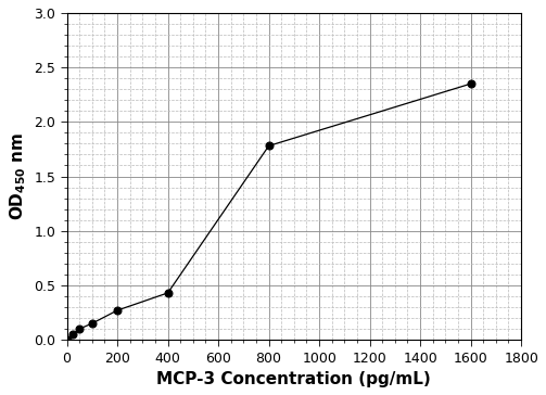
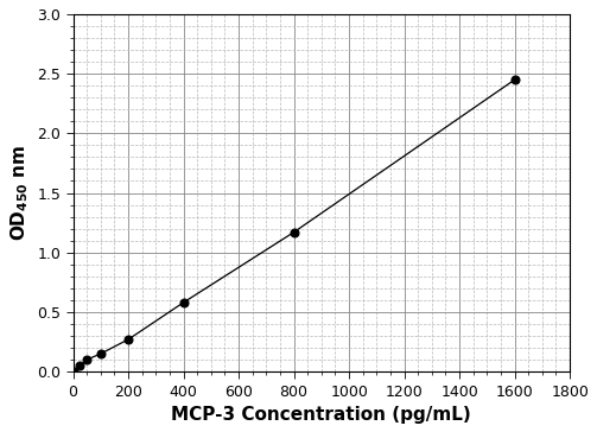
400: 0.43 -> 0.58
800: 1.78 -> 1.17
1600: 2.35 -> 2.45
